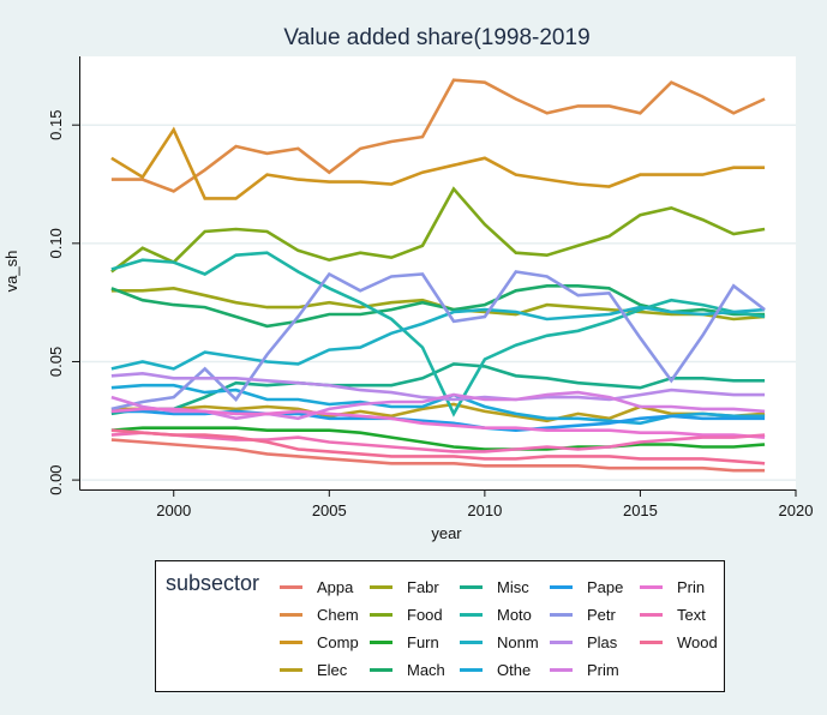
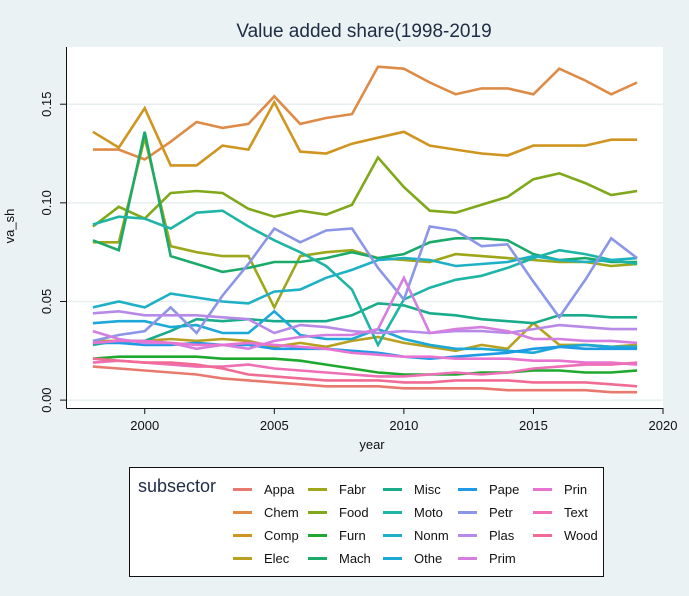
Fabr/2000: 0.081 -> 0.133
Mach/2000: 0.074 -> 0.136
Chem/2005: 0.130 -> 0.154
Comp/2005: 0.126 -> 0.151
Fabr/2005: 0.075 -> 0.047
Othe/2005: 0.032 -> 0.045
Plas/2005: 0.040 -> 0.034
Petr/2010: 0.069 -> 0.051
Prim/2010: 0.034 -> 0.062
Elec/2015: 0.031 -> 0.039
